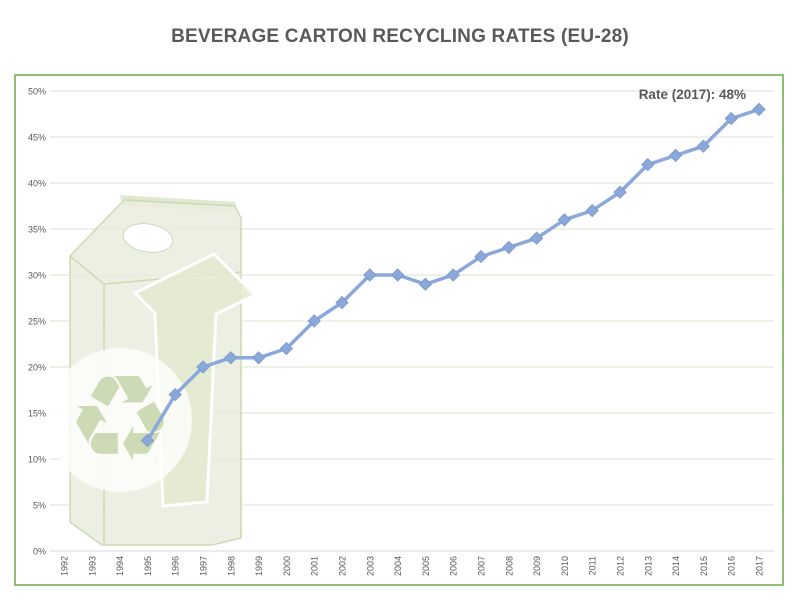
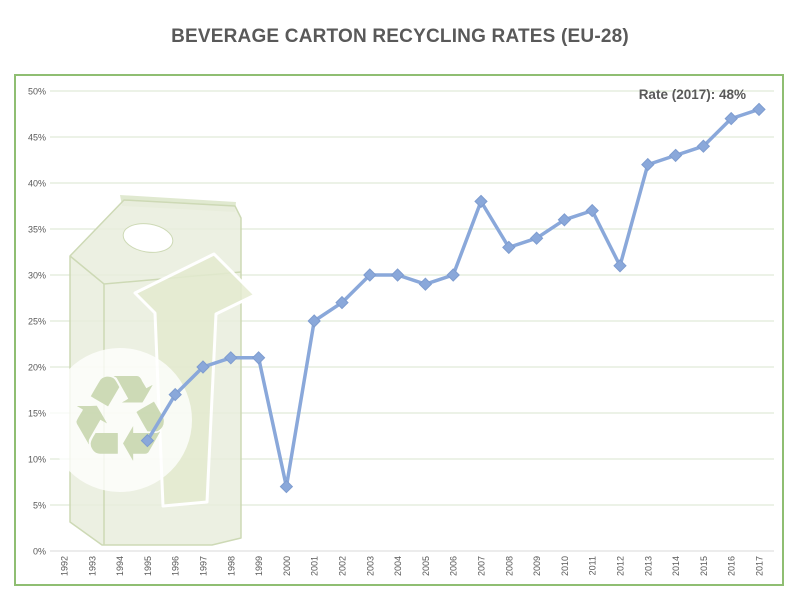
2000: 22% -> 7%
2007: 32% -> 38%
2012: 39% -> 31%
